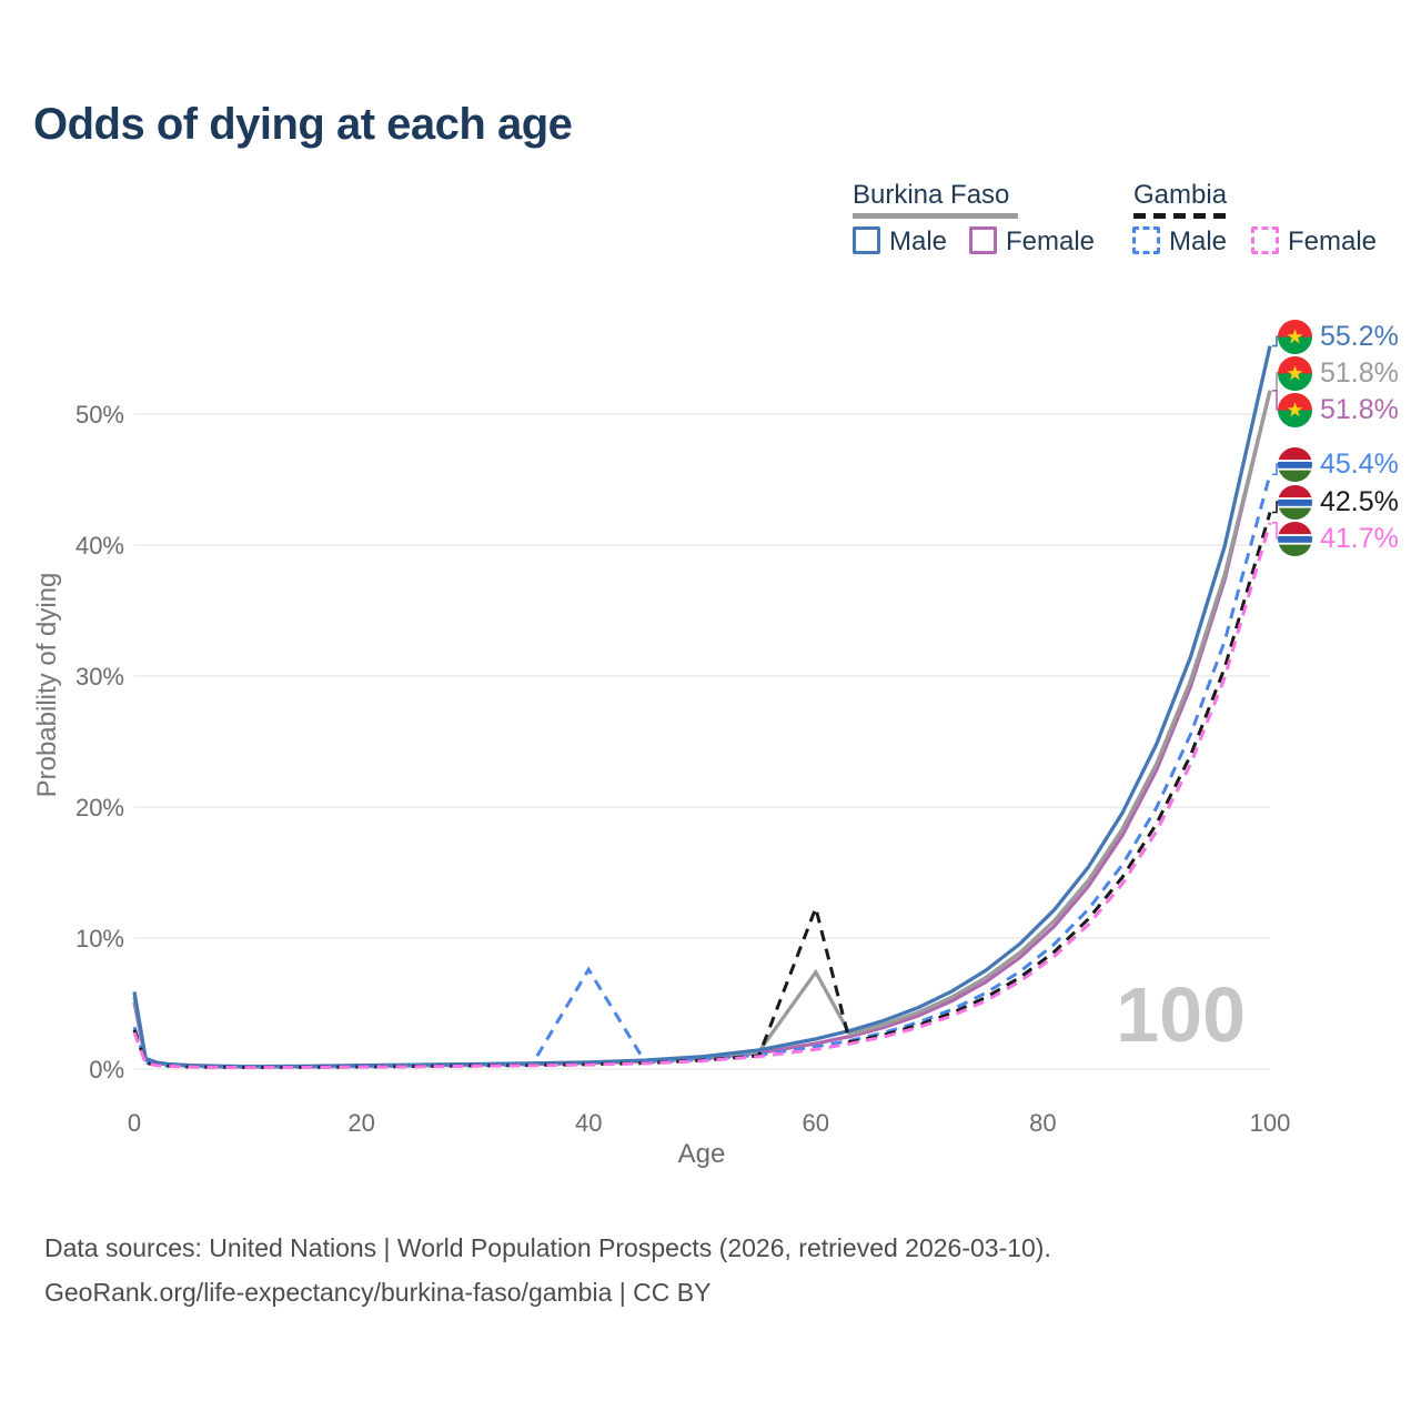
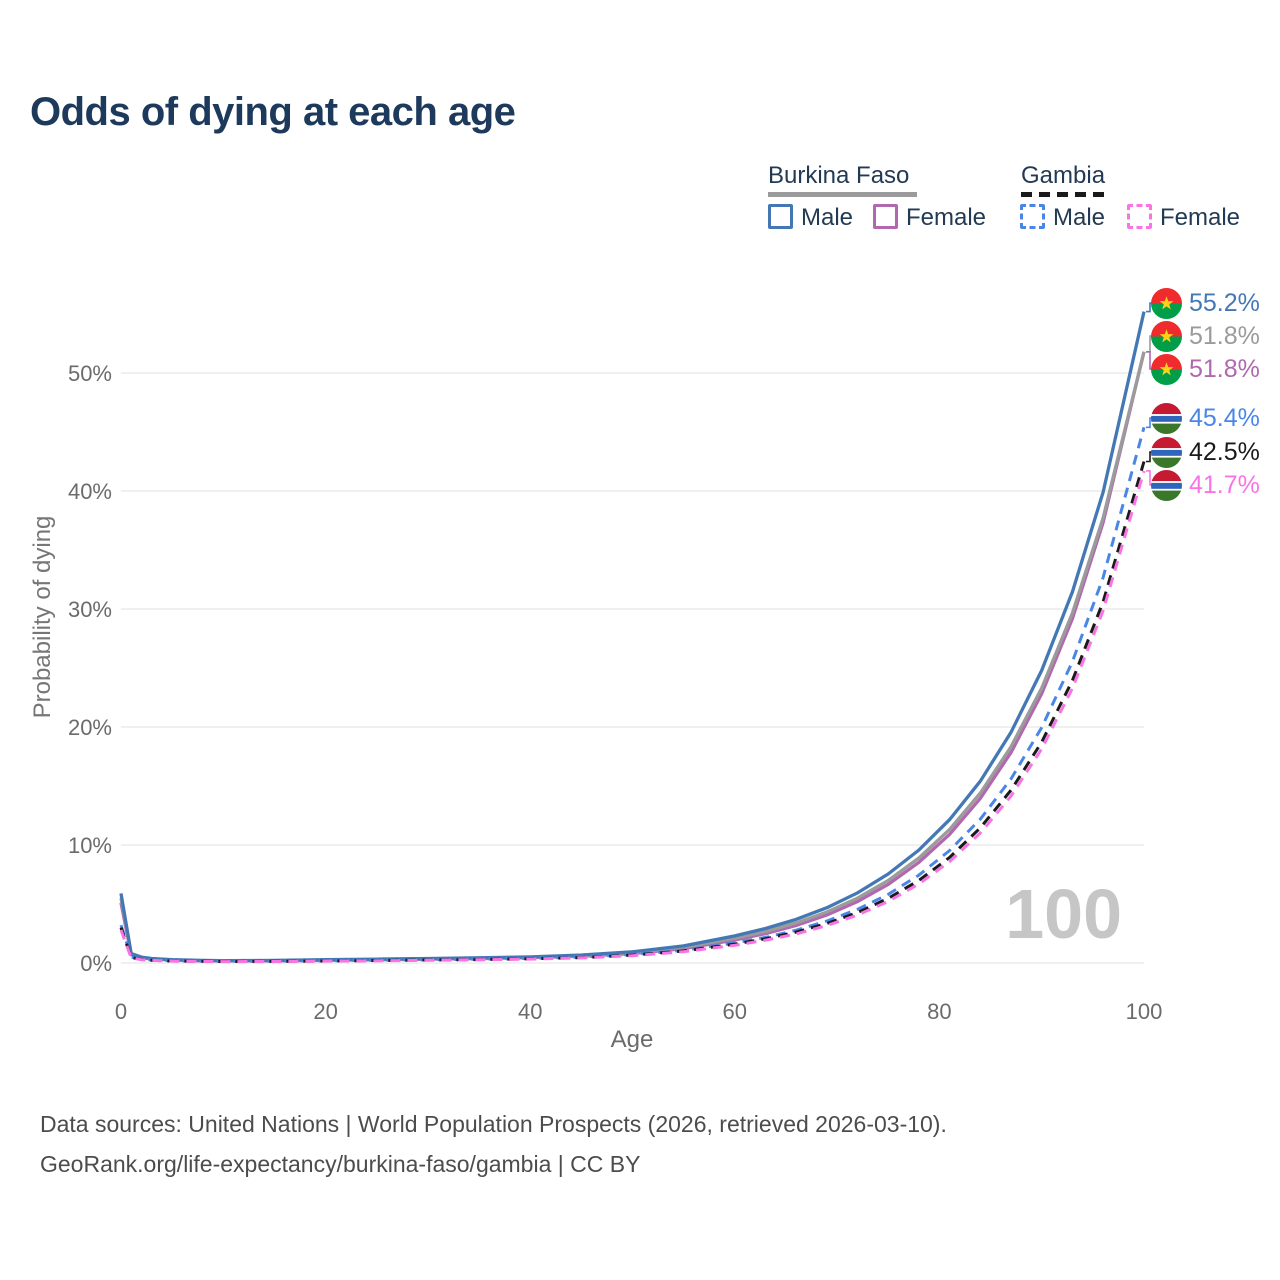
Gambia Male/40: 7.6% -> 0.4%
Burkina Faso/60: 7.4% -> 2.1%
Gambia/60: 12.3% -> 1.6%
